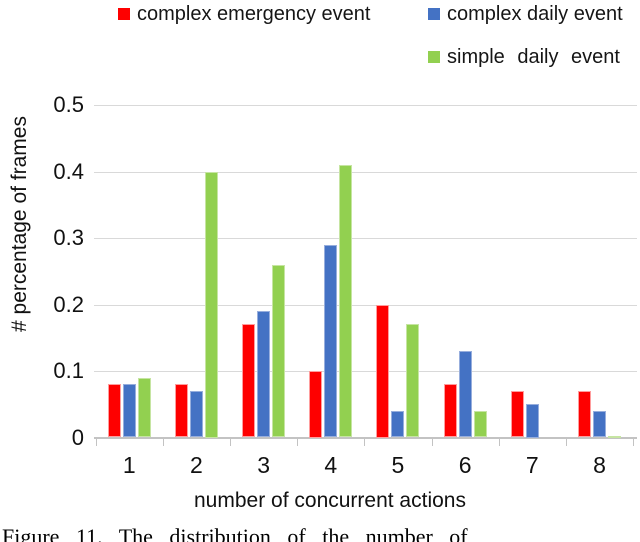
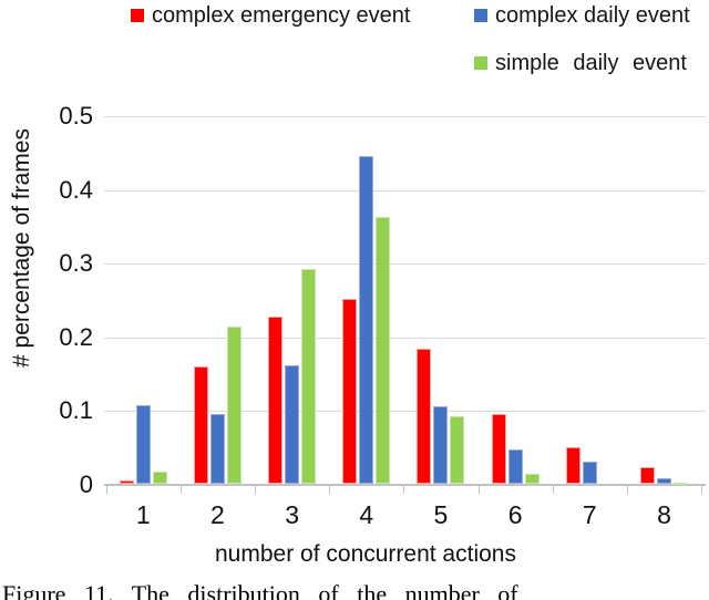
complex emergency event/1: 0.08 -> 0.01
complex daily event/1: 0.08 -> 0.11
simple daily event/1: 0.09 -> 0.02
complex emergency event/2: 0.08 -> 0.16
complex daily event/2: 0.07 -> 0.10
simple daily event/2: 0.40 -> 0.21
complex emergency event/3: 0.17 -> 0.23
complex daily event/3: 0.19 -> 0.16
simple daily event/3: 0.26 -> 0.29
complex emergency event/4: 0.10 -> 0.25
complex daily event/4: 0.29 -> 0.45
simple daily event/4: 0.41 -> 0.36
complex emergency event/5: 0.20 -> 0.18
complex daily event/5: 0.04 -> 0.11
simple daily event/5: 0.17 -> 0.09
complex emergency event/6: 0.08 -> 0.10
complex daily event/6: 0.13 -> 0.05
simple daily event/6: 0.04 -> 0.01
complex emergency event/7: 0.07 -> 0.05
complex daily event/7: 0.05 -> 0.03
complex emergency event/8: 0.07 -> 0.02
complex daily event/8: 0.04 -> 0.01
